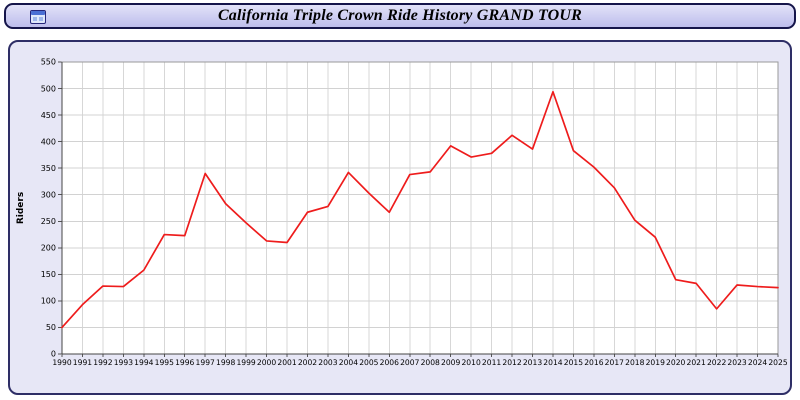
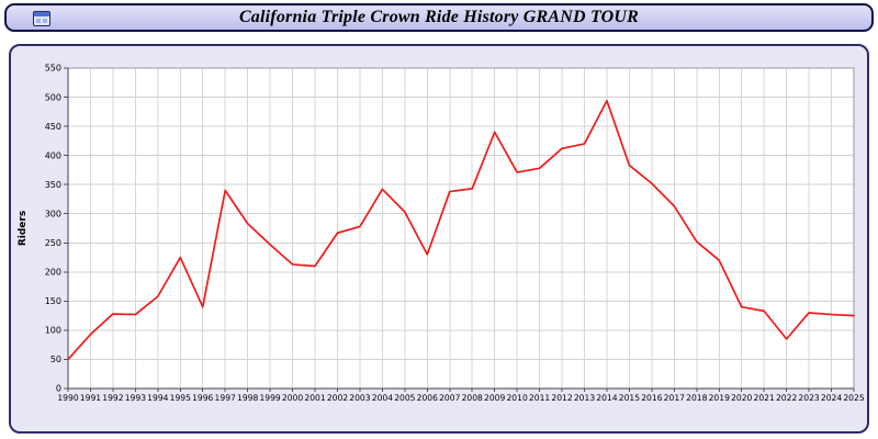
1996: 220 -> 140
2006: 270 -> 230
2009: 390 -> 440
2013: 390 -> 420
